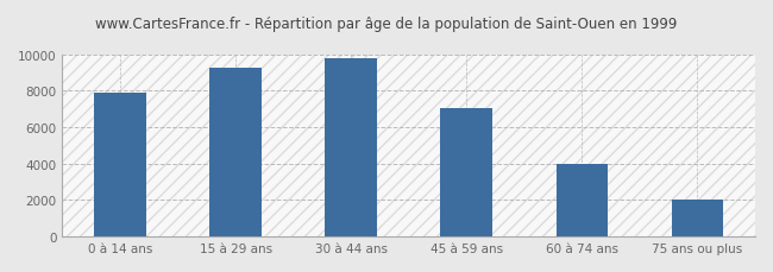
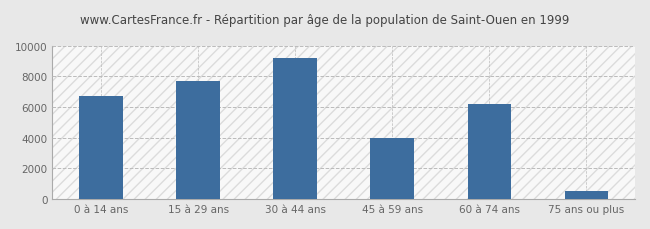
0 à 14 ans: 7900 -> 6700
15 à 29 ans: 9200 -> 7700
30 à 44 ans: 9800 -> 9200
45 à 59 ans: 7000 -> 4000
60 à 74 ans: 4000 -> 6200
75 ans ou plus: 2000 -> 500
